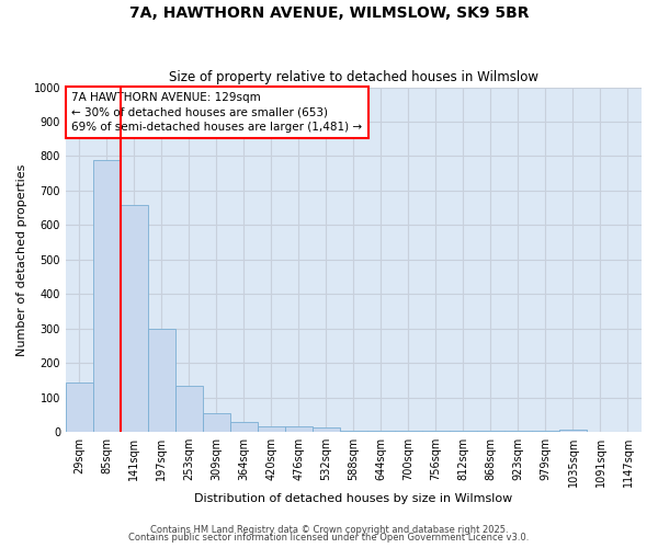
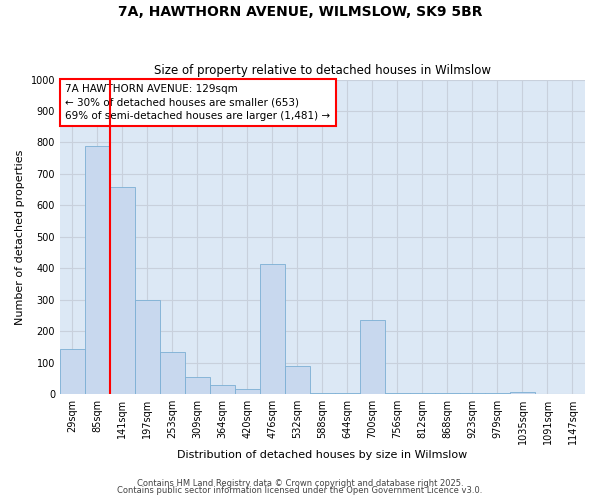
476sqm: 18 -> 415
532sqm: 13 -> 90
700sqm: 5 -> 235
